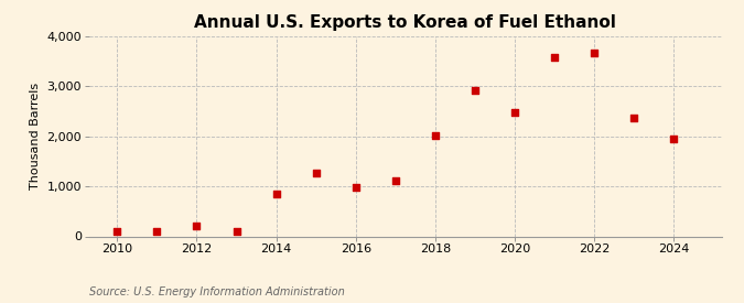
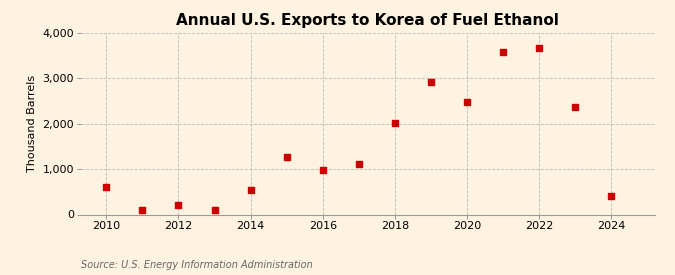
2010: 100 -> 600
2014: 850 -> 550
2024: 1,960 -> 400
